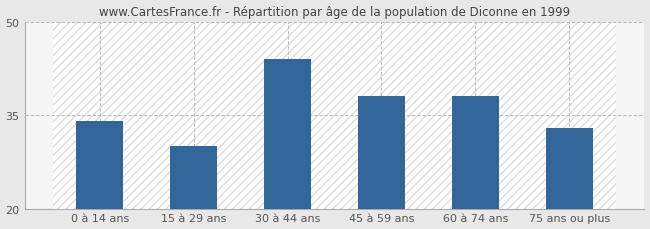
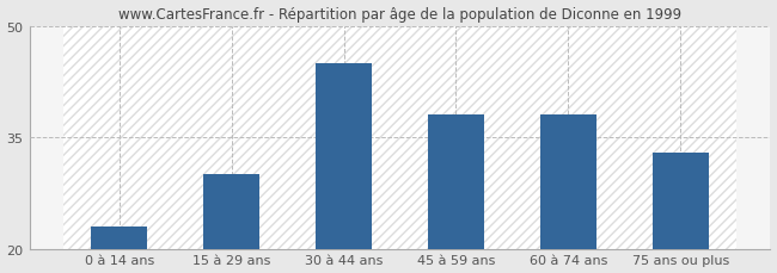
0 à 14 ans: 34 -> 23
30 à 44 ans: 44 -> 45
